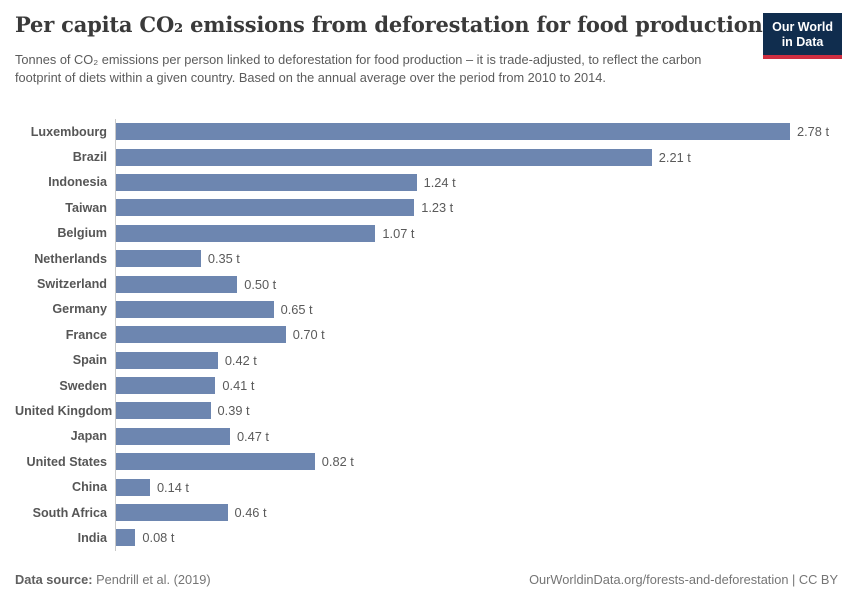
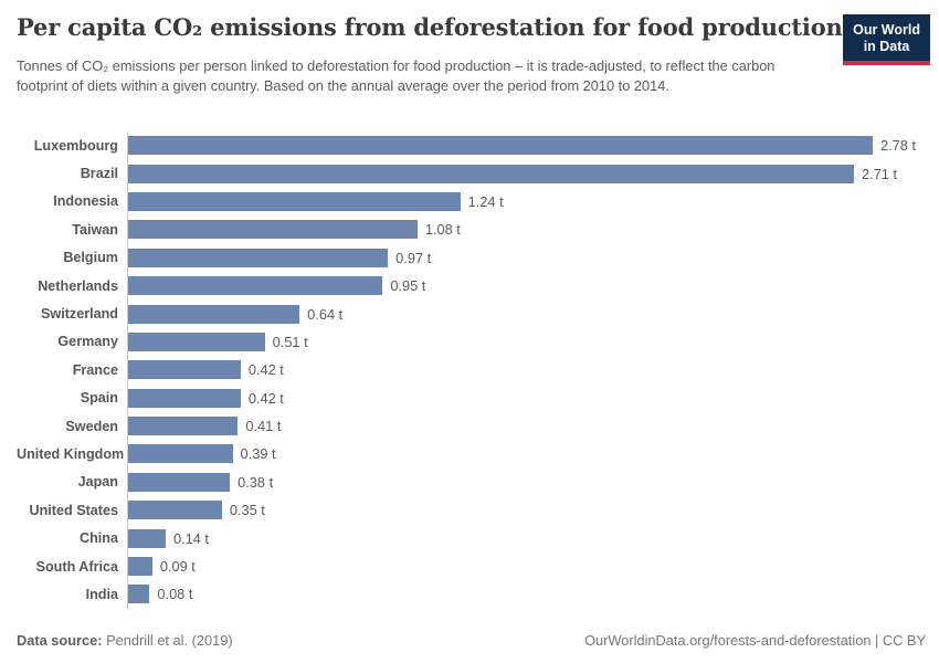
Brazil: 2.21 -> 2.71
Taiwan: 1.23 -> 1.08
Belgium: 1.07 -> 0.97
Netherlands: 0.35 -> 0.95
Switzerland: 0.50 -> 0.64
Germany: 0.65 -> 0.51
France: 0.70 -> 0.42
Japan: 0.47 -> 0.38
United States: 0.82 -> 0.35
South Africa: 0.46 -> 0.09
